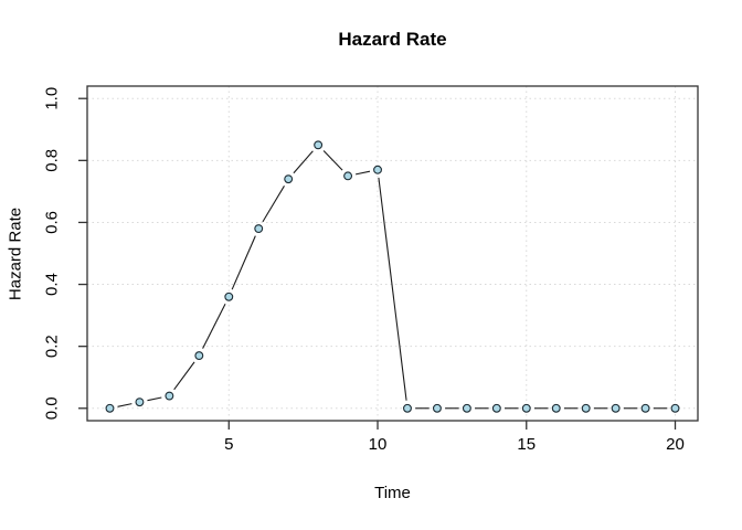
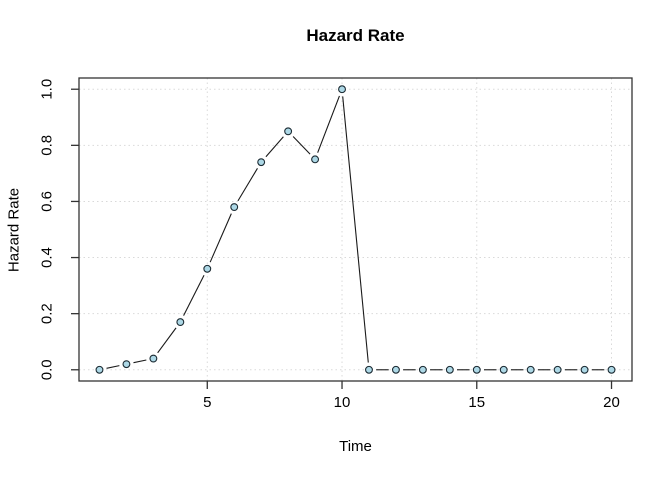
10: 0.77 -> 1.00
